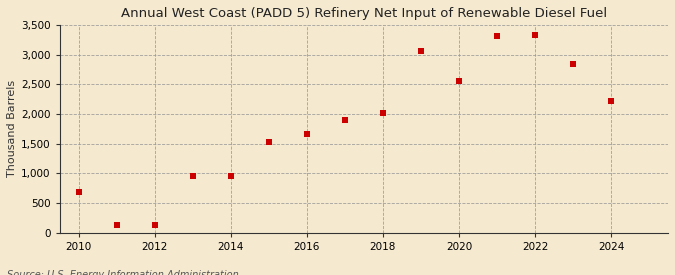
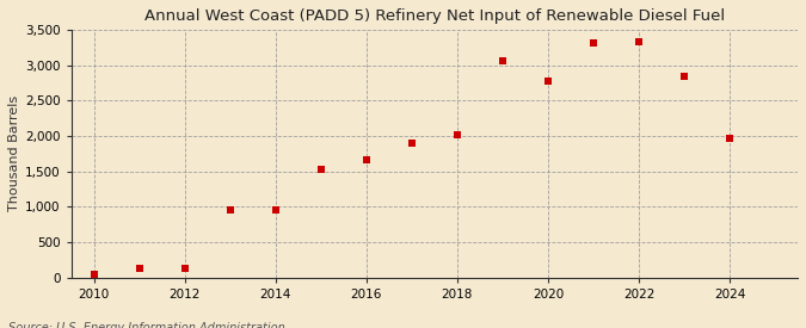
2010: 680 -> 50
2020: 2,560 -> 2,780
2024: 2,220 -> 1,960
